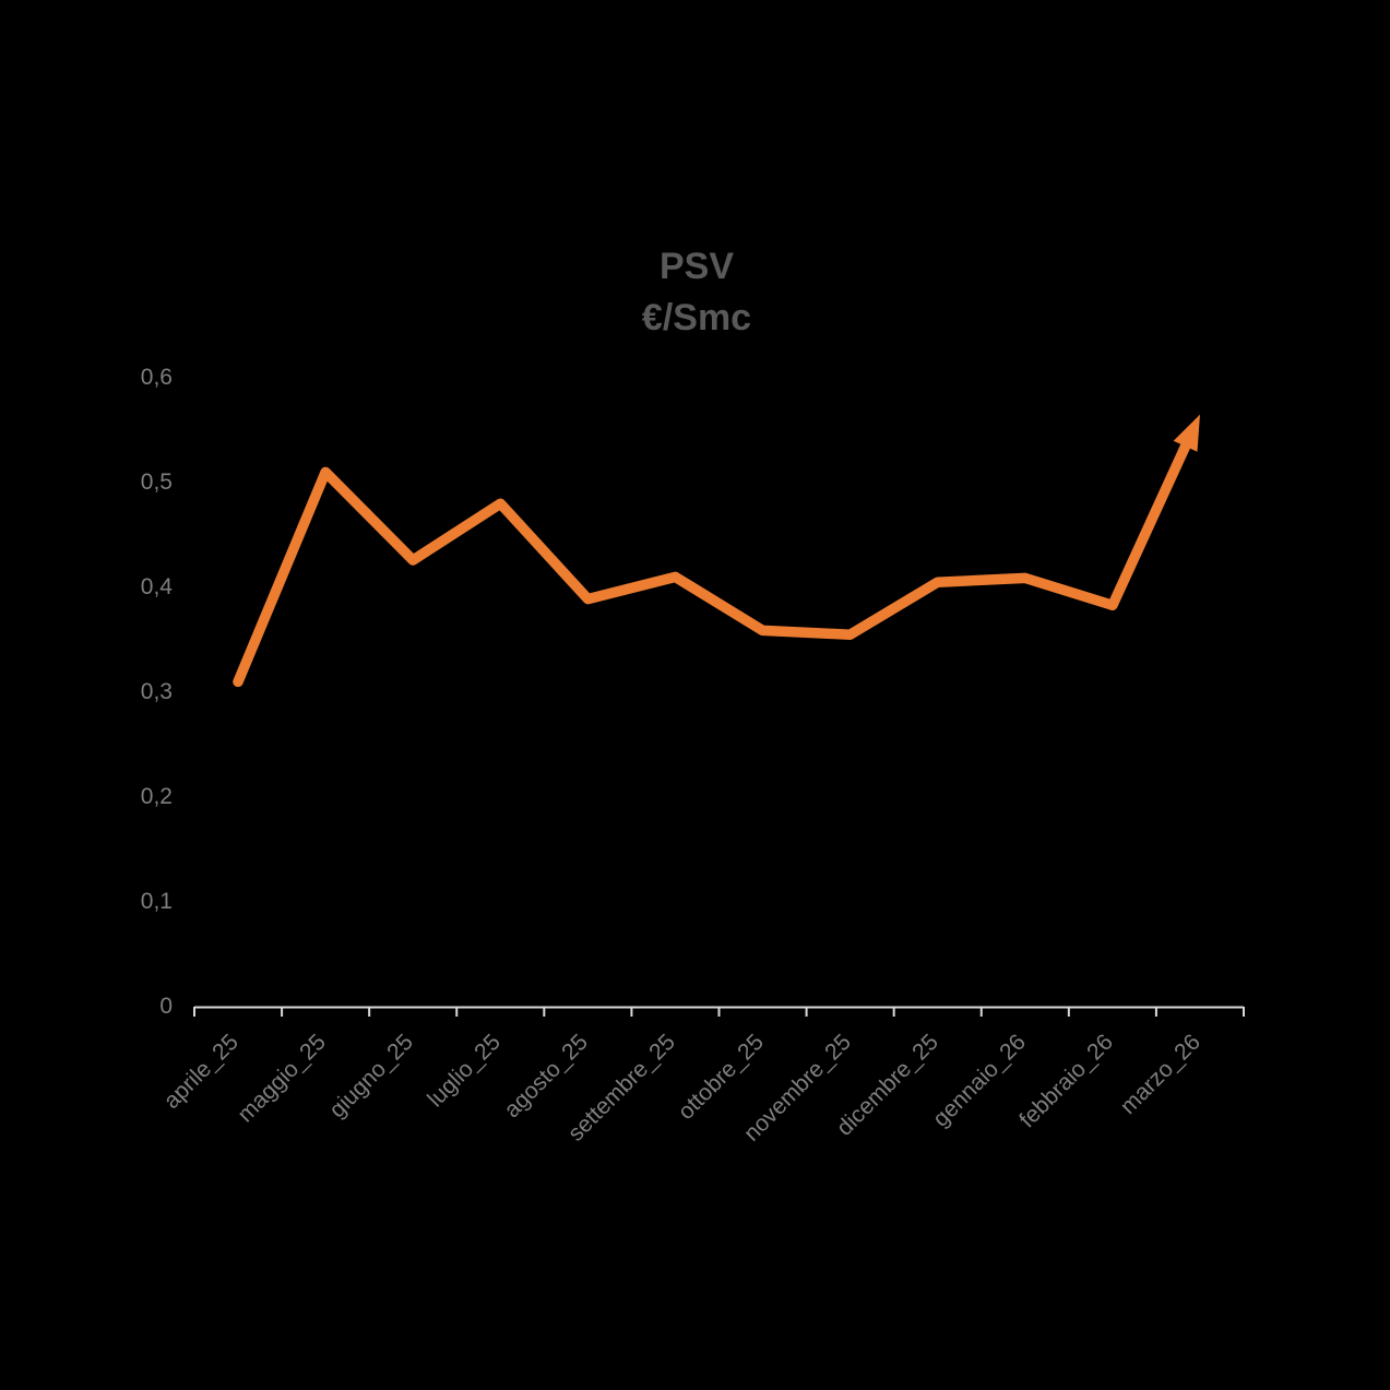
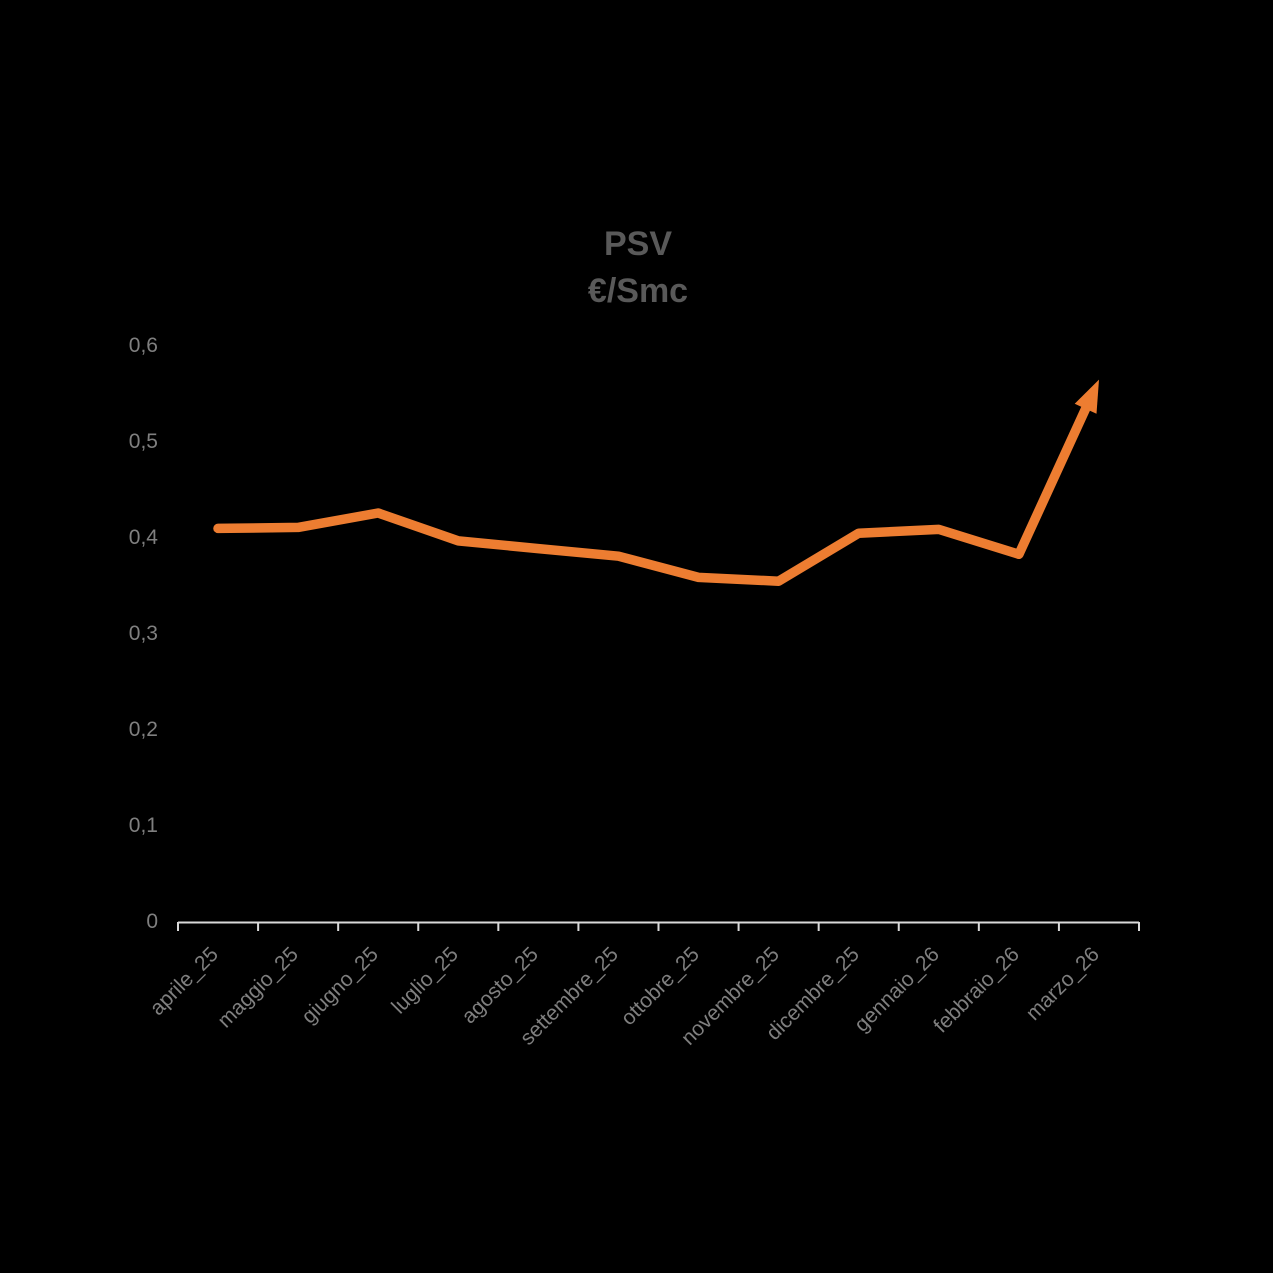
aprile_25: 0,31 -> 0,41
maggio_25: 0,51 -> 0,41
luglio_25: 0,48 -> 0,40
settembre_25: 0,41 -> 0,38
